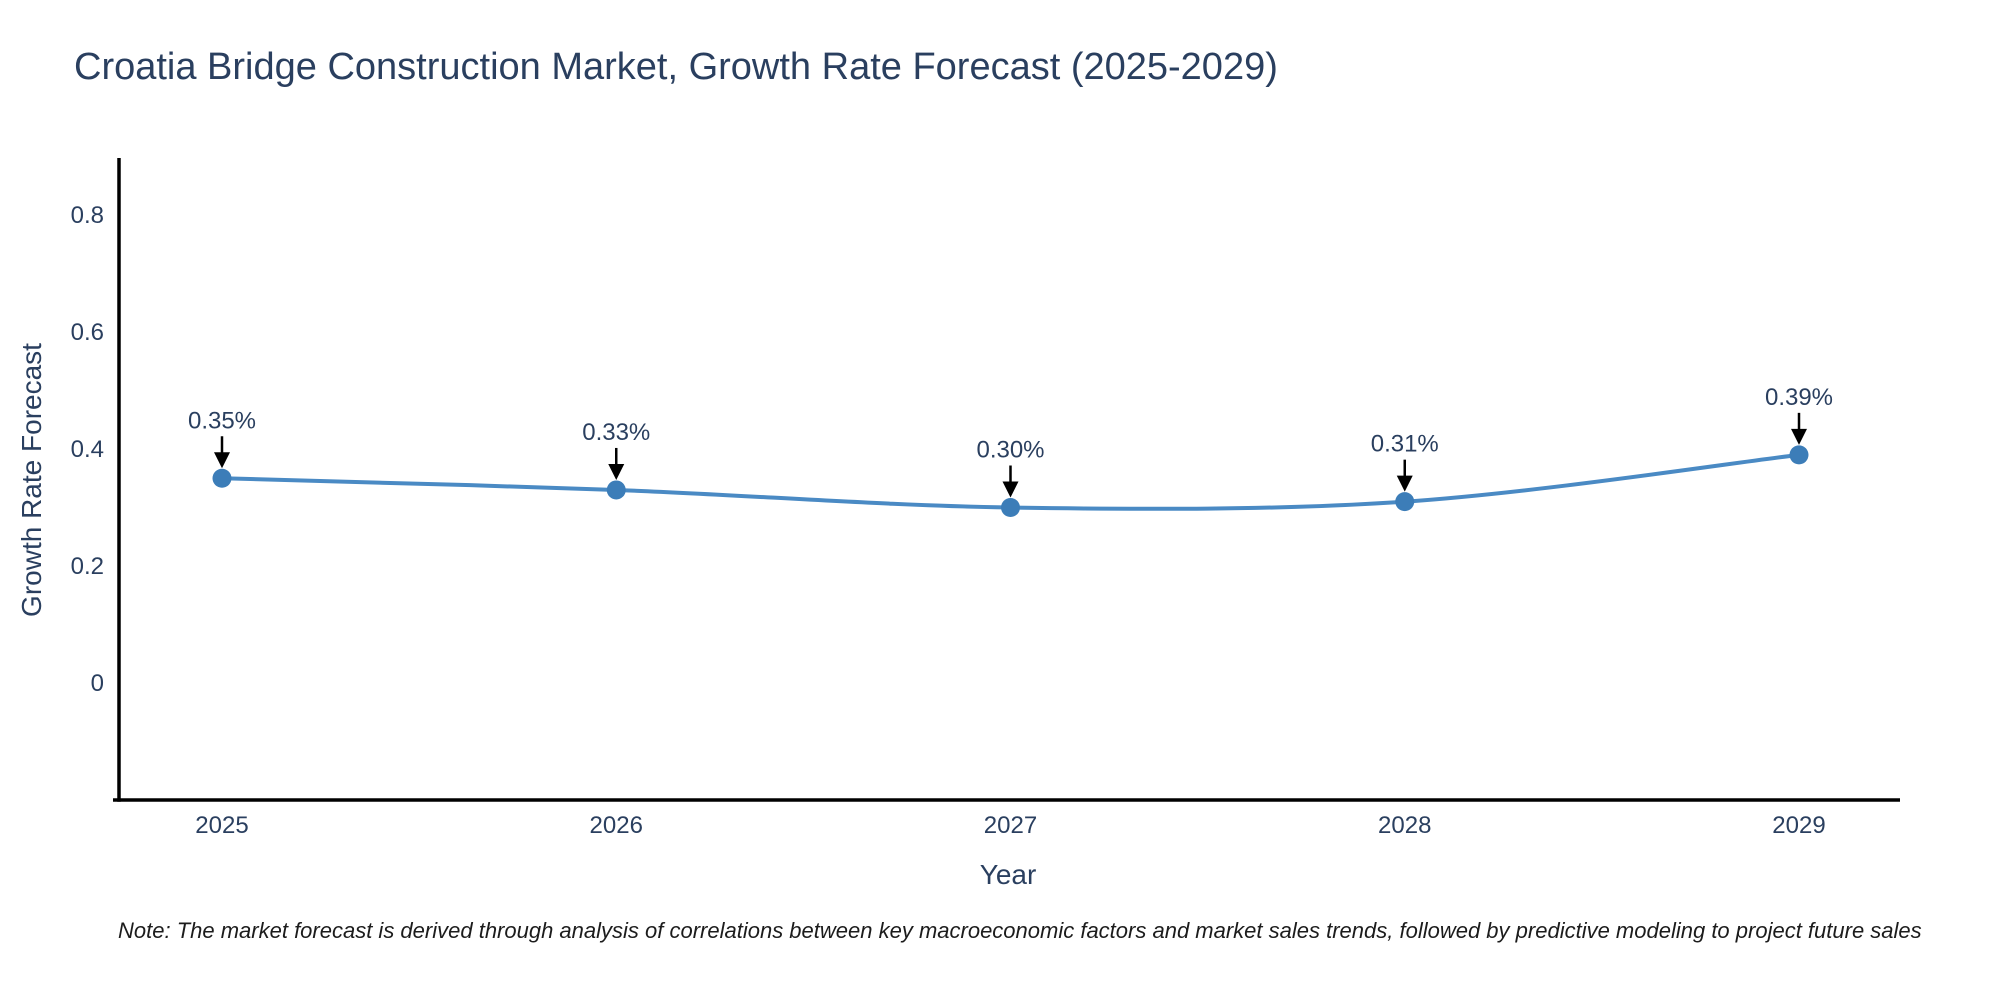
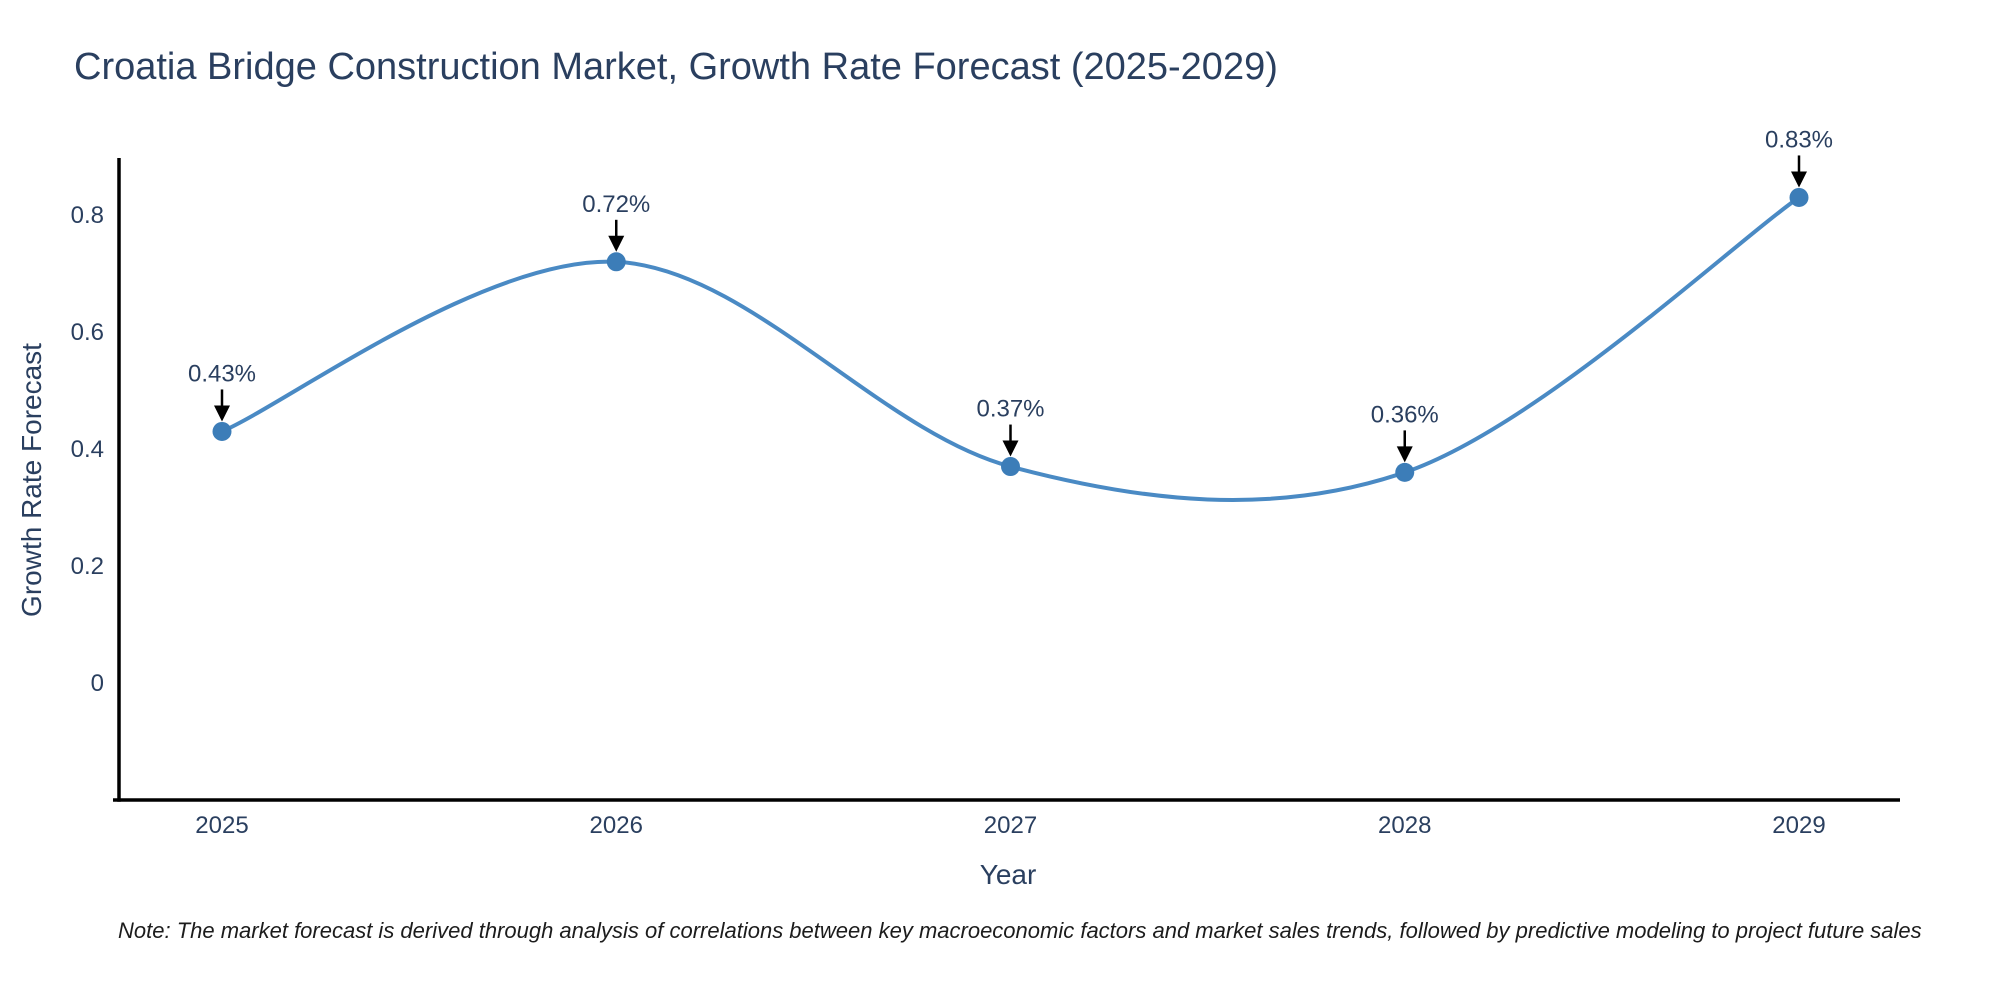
2025: 0.35% -> 0.43%
2026: 0.33% -> 0.72%
2027: 0.30% -> 0.37%
2028: 0.31% -> 0.36%
2029: 0.39% -> 0.83%
